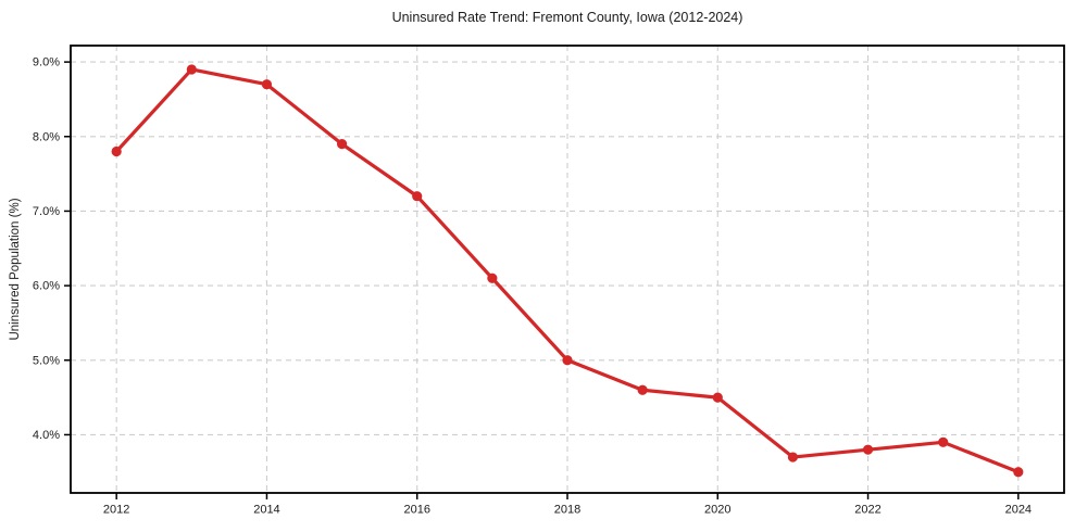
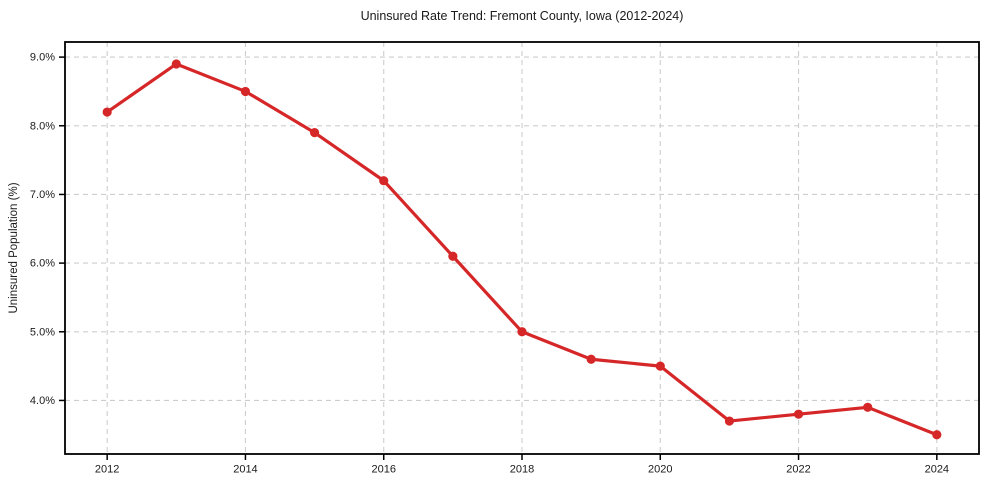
2012: 7.8% -> 8.2%
2014: 8.7% -> 8.5%
